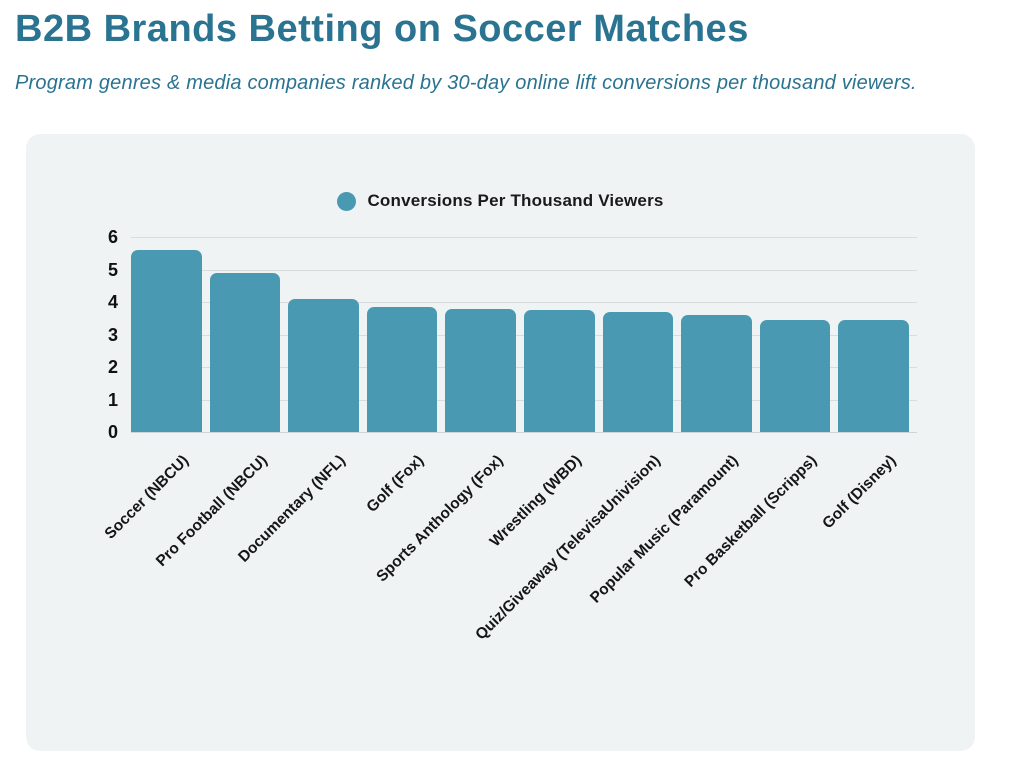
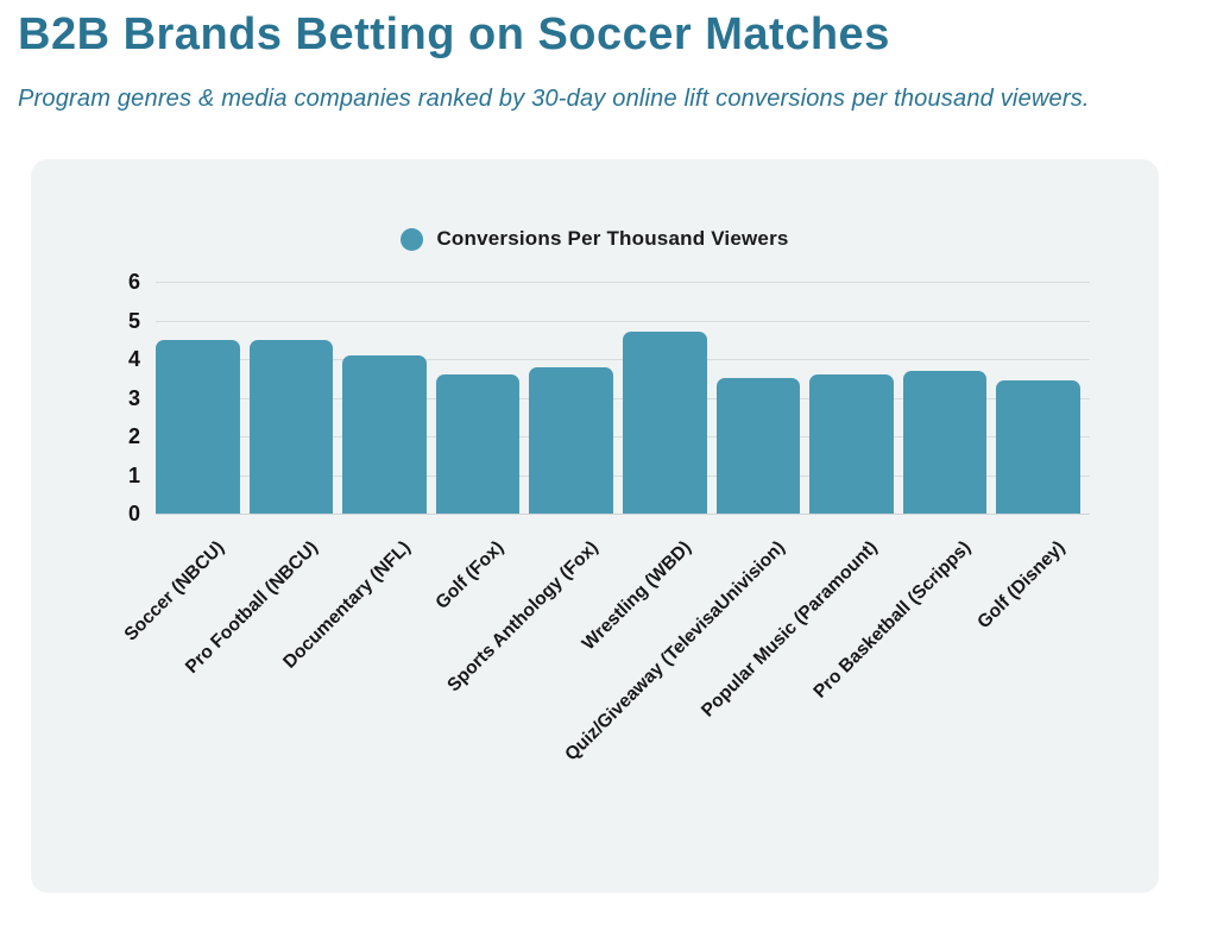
Soccer (NBCU): 5.6 -> 4.5
Pro Football (NBCU): 4.9 -> 4.5
Golf (Fox): 3.9 -> 3.6
Wrestling (WBD): 3.8 -> 4.7
Quiz/Giveaway (TelevisaUnivision): 3.7 -> 3.5
Pro Basketball (Scripps): 3.5 -> 3.7
